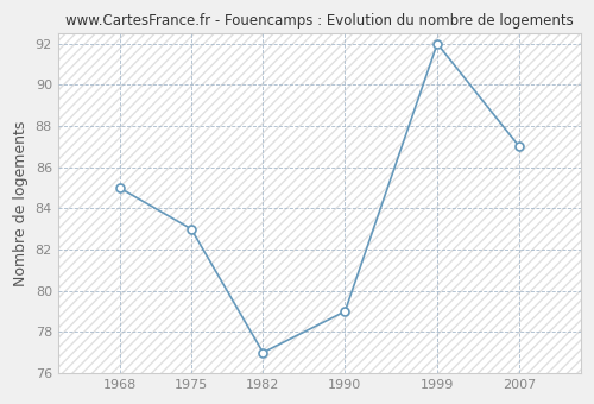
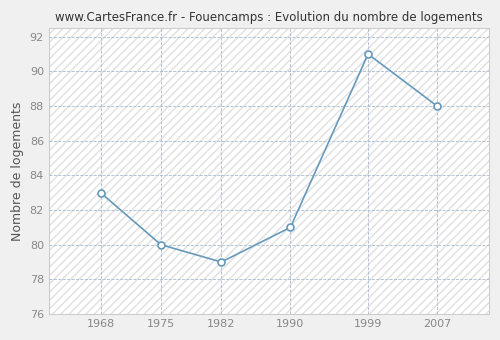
1968: 85 -> 83
1975: 83 -> 80
1982: 77 -> 79
1990: 79 -> 81
1999: 92 -> 91
2007: 87 -> 88
